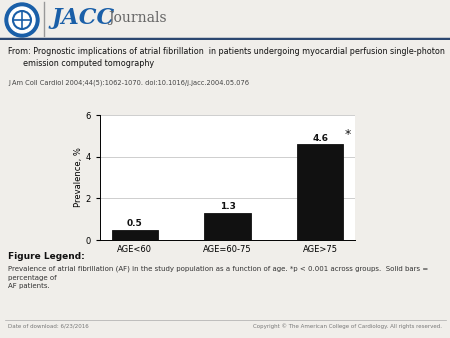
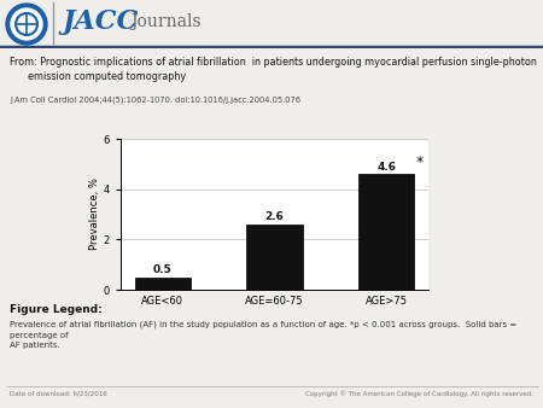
AGE=60-75: 1.3 -> 2.6
